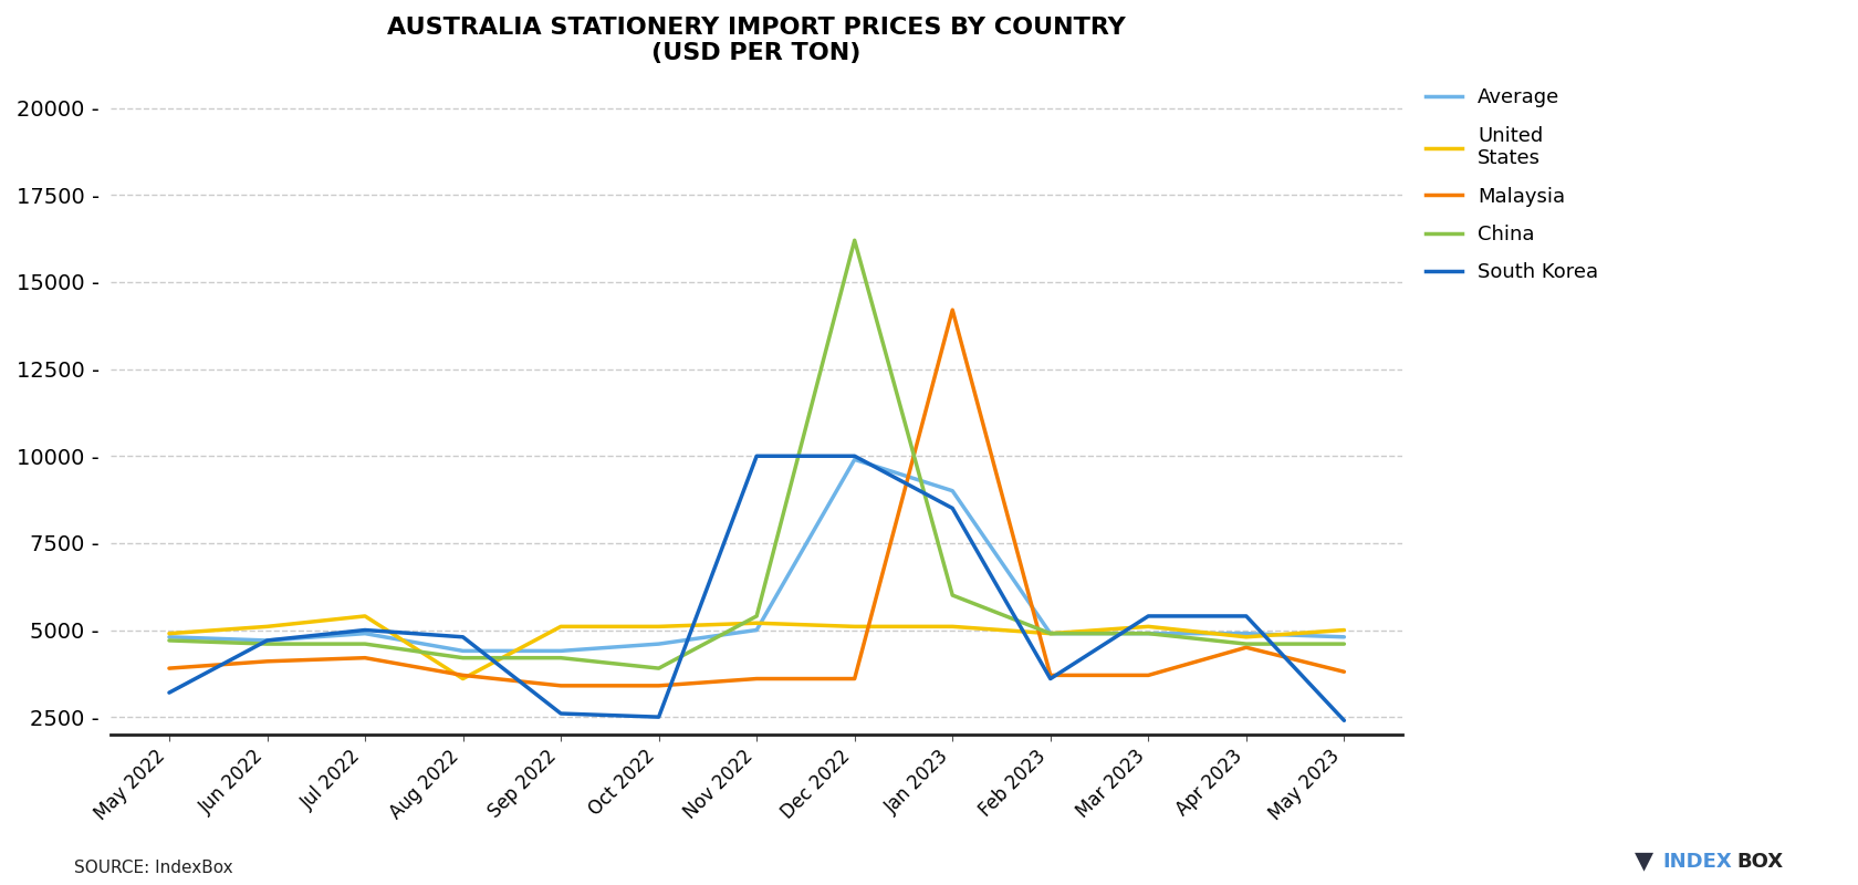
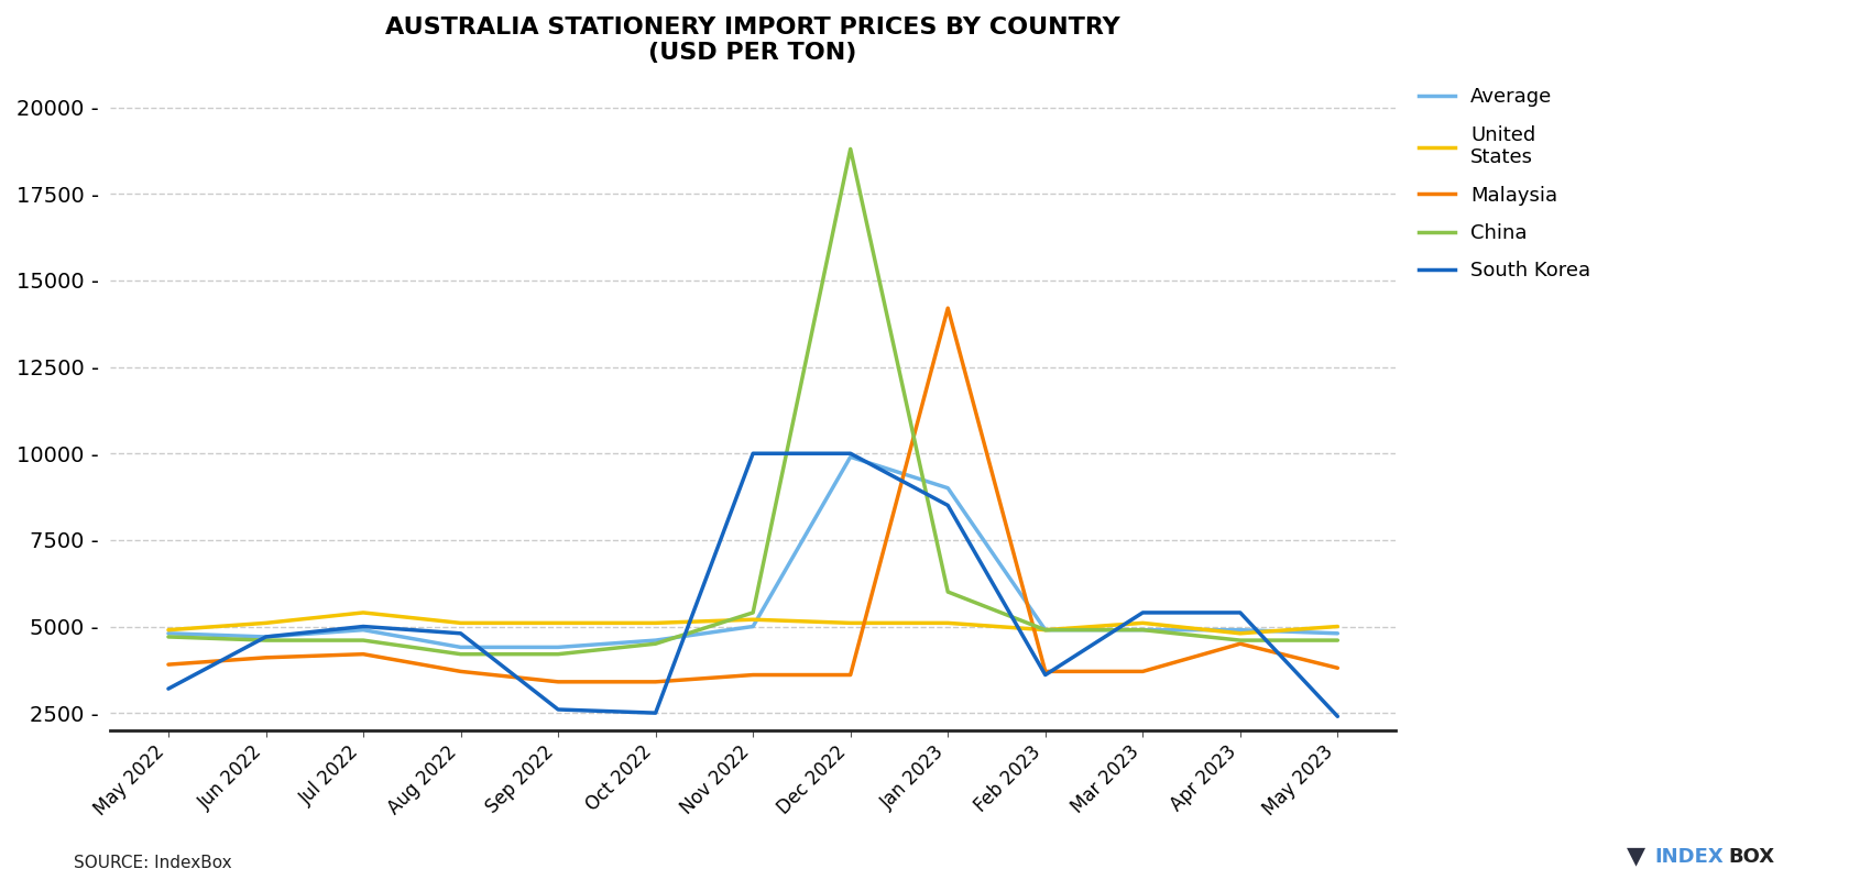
United States/Aug 2022: 3600 - -> 5100 -
China/Oct 2022: 3900 - -> 4500 -
China/Dec 2022: 16200 - -> 18800 -
